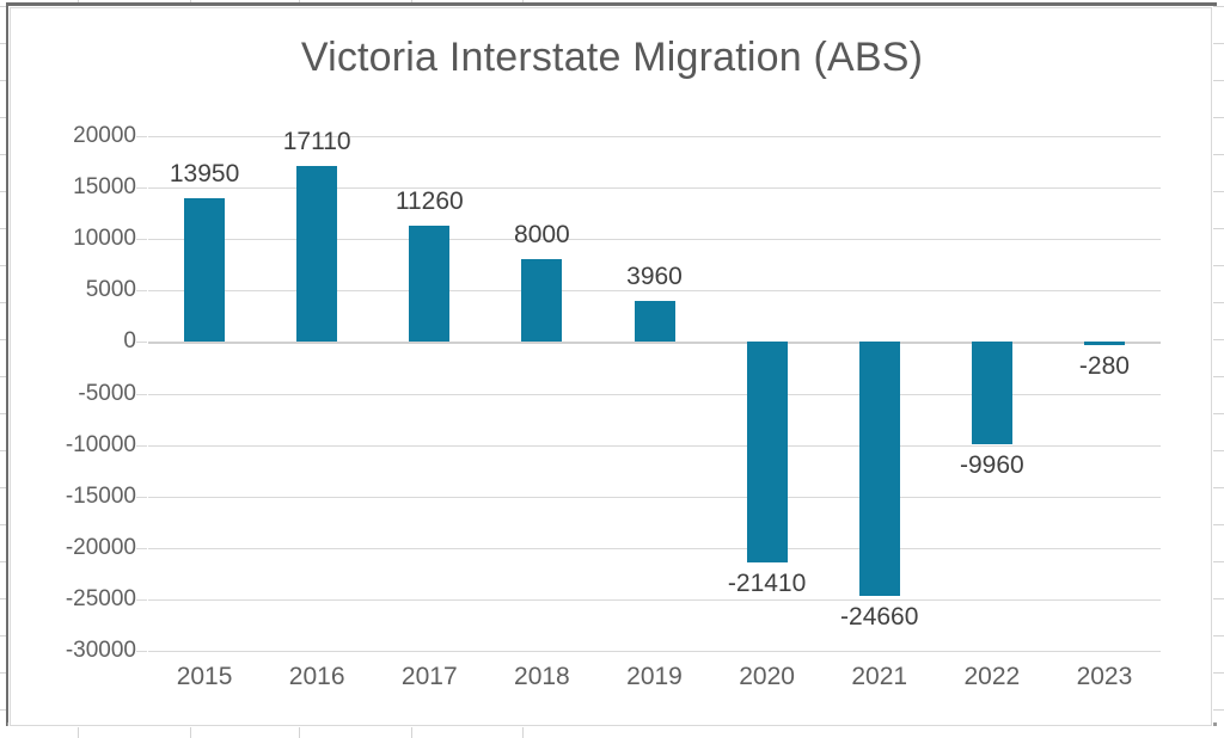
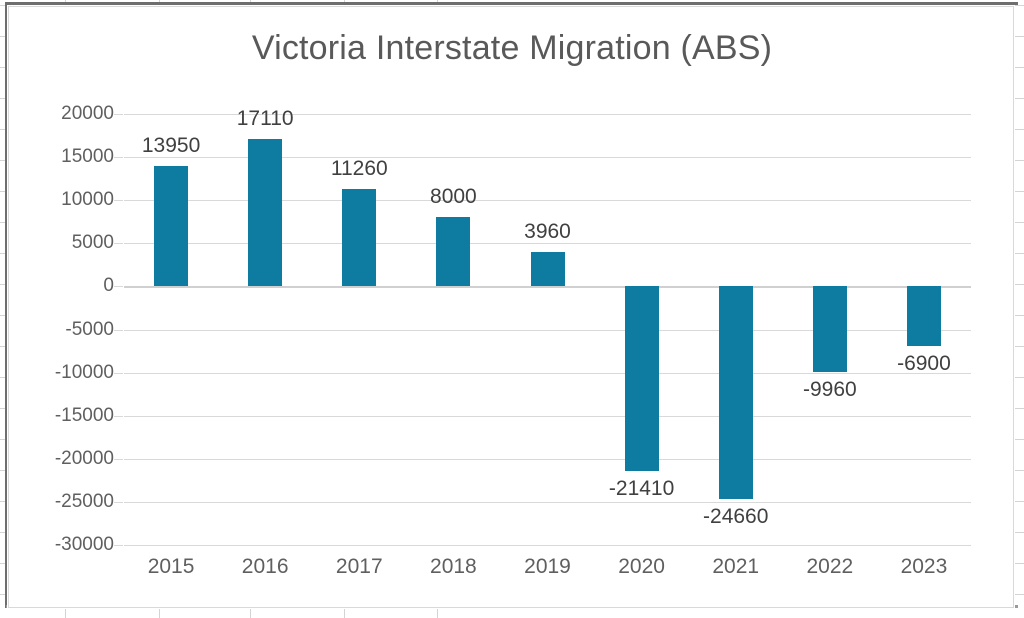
2023: -280 -> -6900
